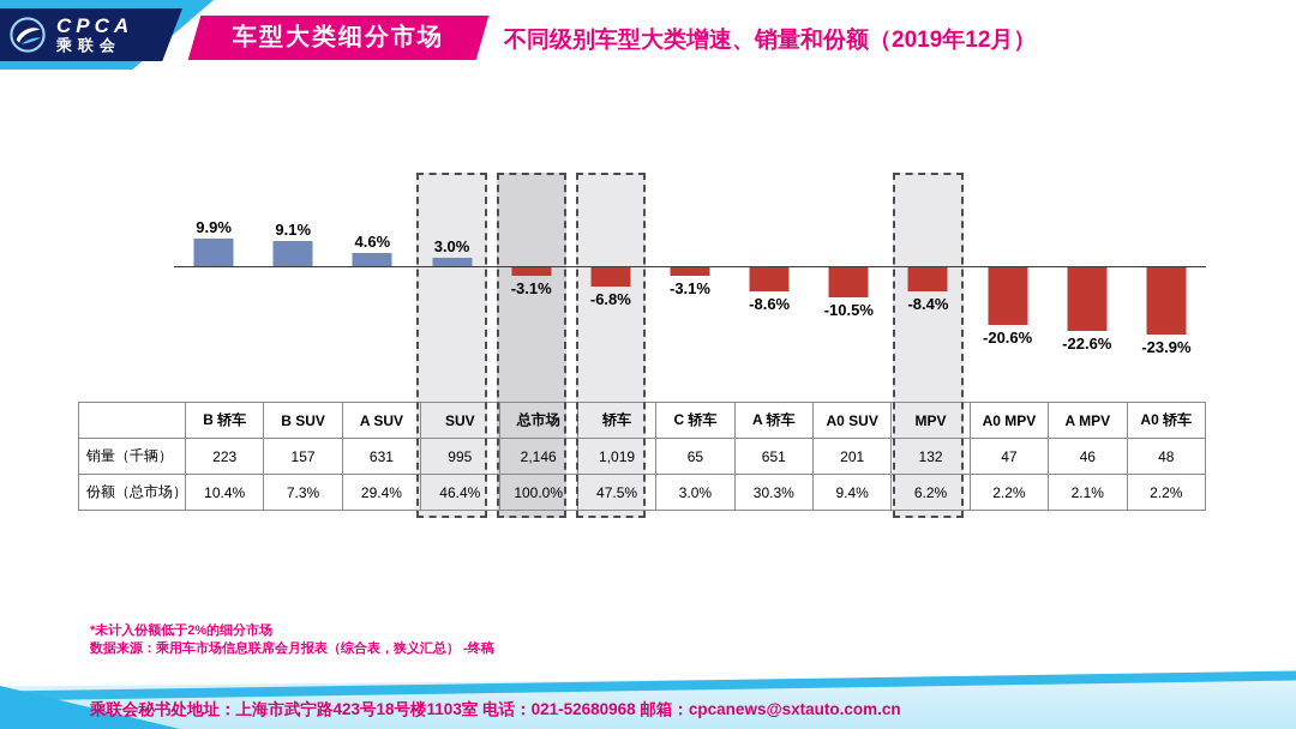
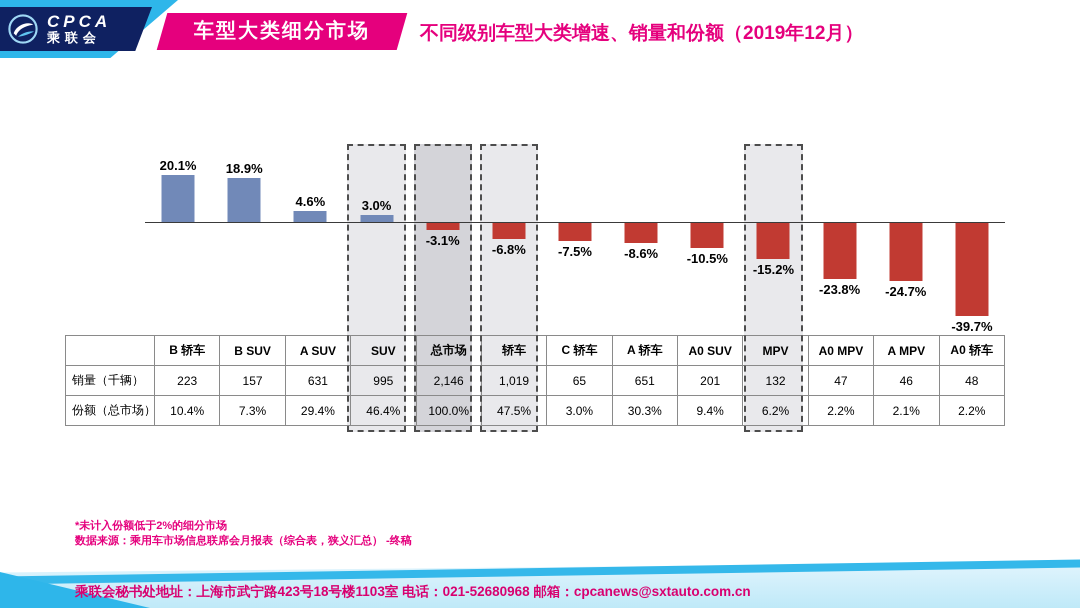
B 轿车: 9.9% -> 20.1%
B SUV: 9.1% -> 18.9%
C 轿车: -3.1% -> -7.5%
MPV: -8.4% -> -15.2%
A0 MPV: -20.6% -> -23.8%
A MPV: -22.6% -> -24.7%
A0 轿车: -23.9% -> -39.7%
